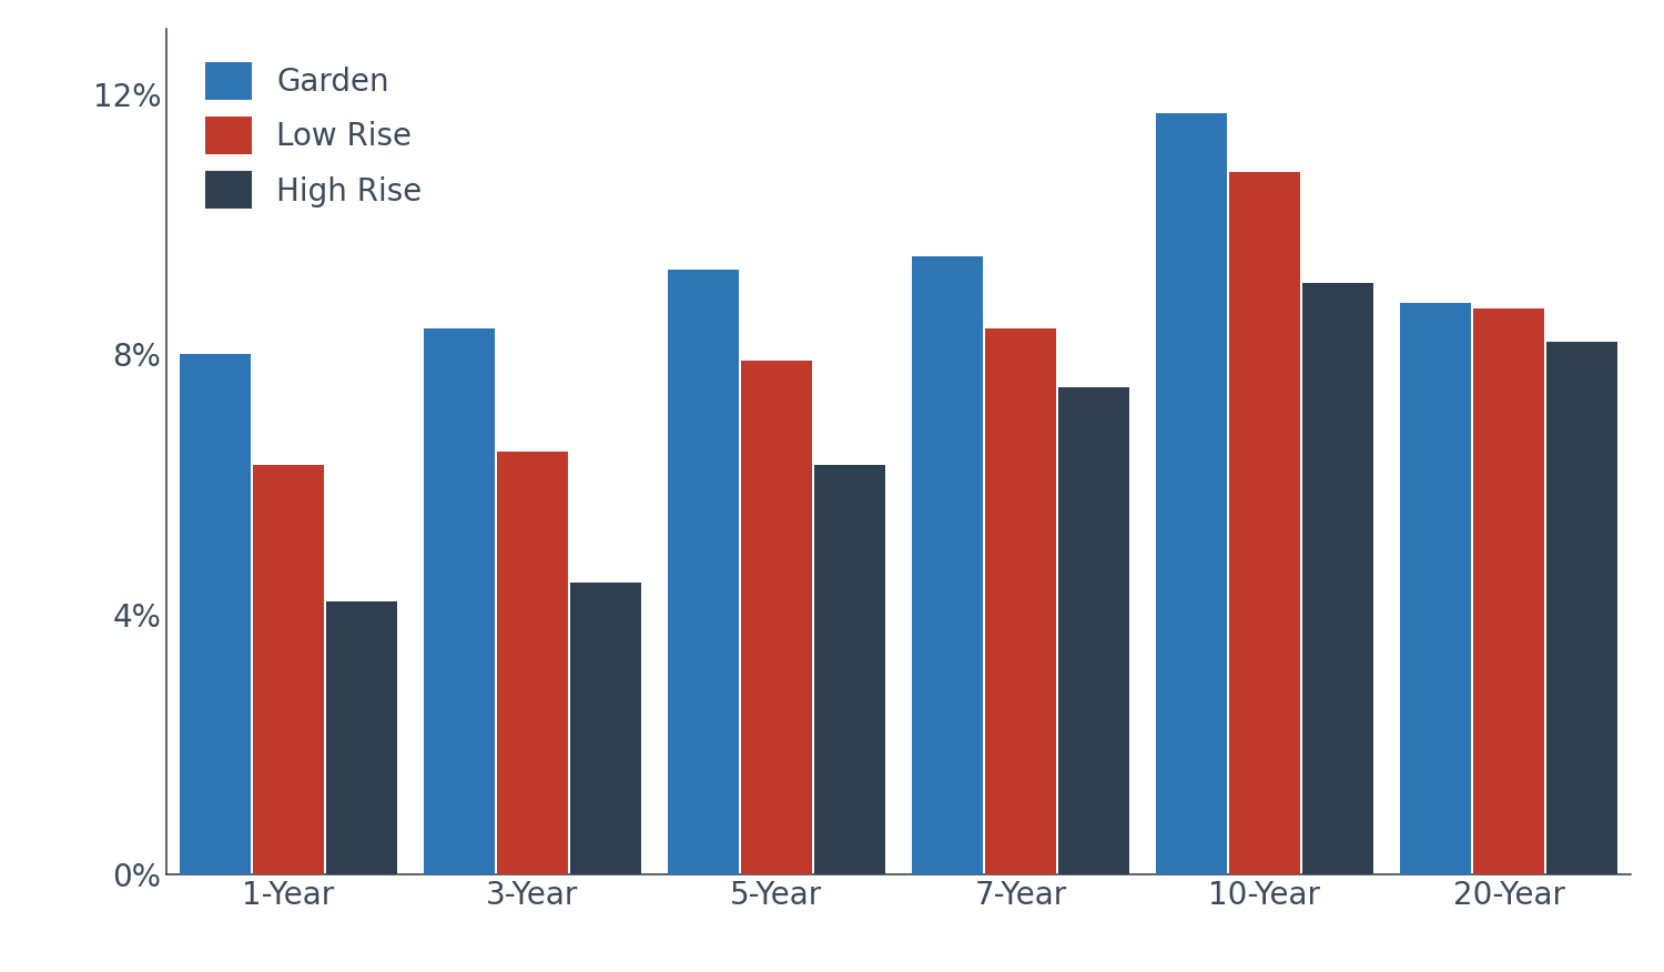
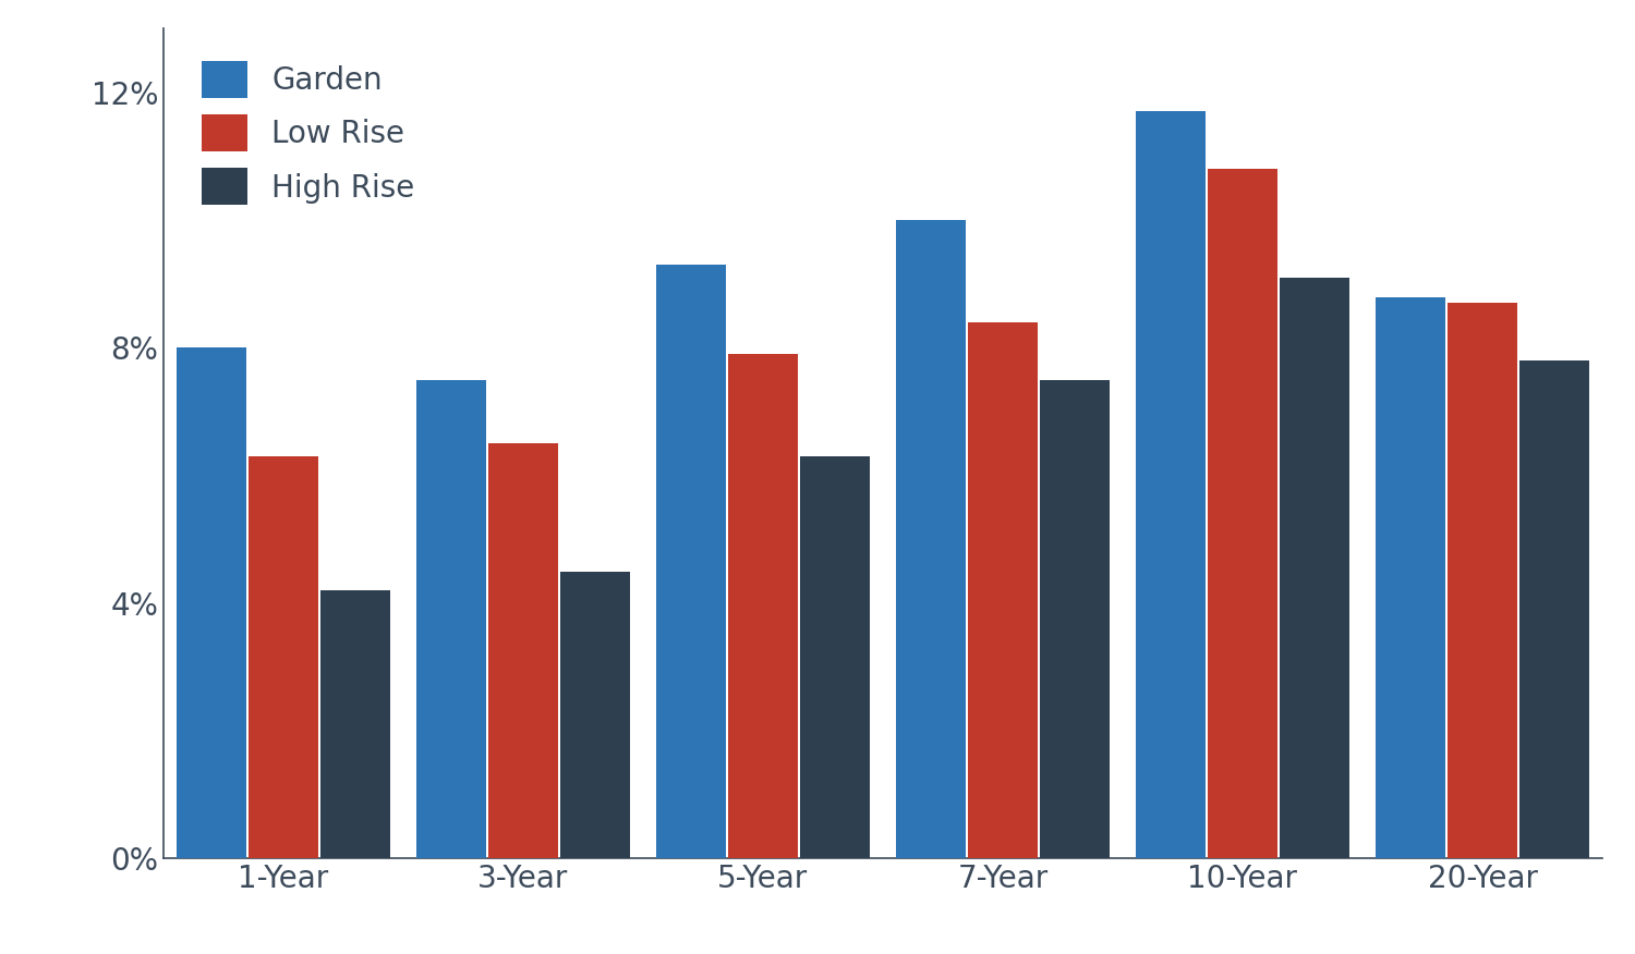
Garden/3-Year: 8.4% -> 7.5%
Garden/7-Year: 9.5% -> 10.0%
High Rise/20-Year: 8.2% -> 7.8%
